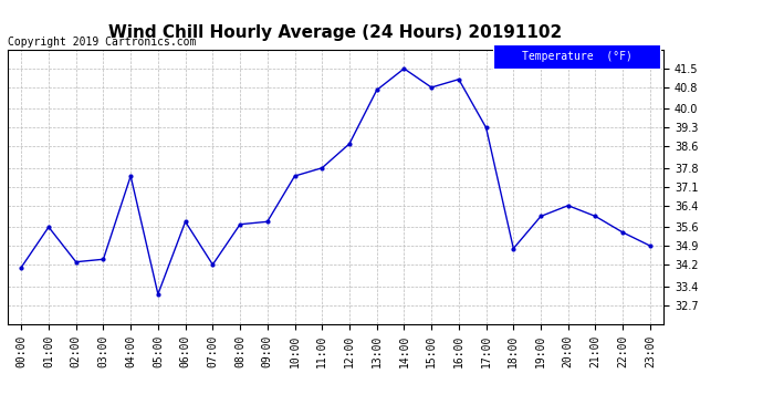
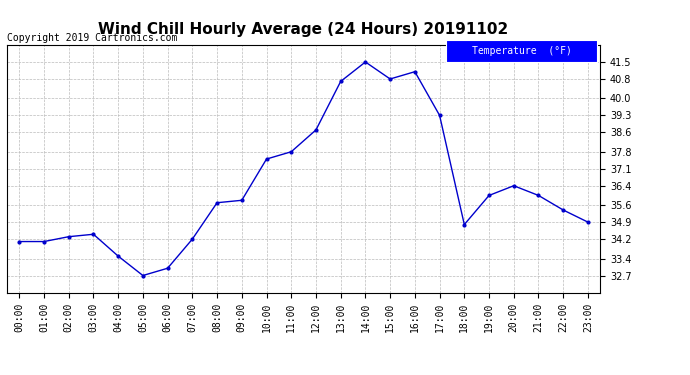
01:00: 35.6 -> 34.1
04:00: 37.5 -> 33.5
05:00: 33.1 -> 32.7
06:00: 35.8 -> 33.0
